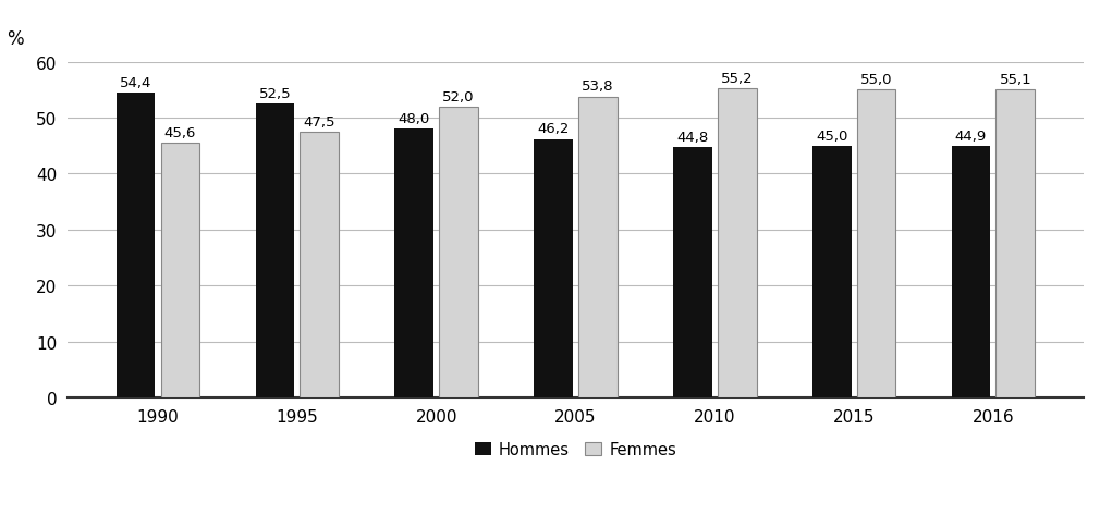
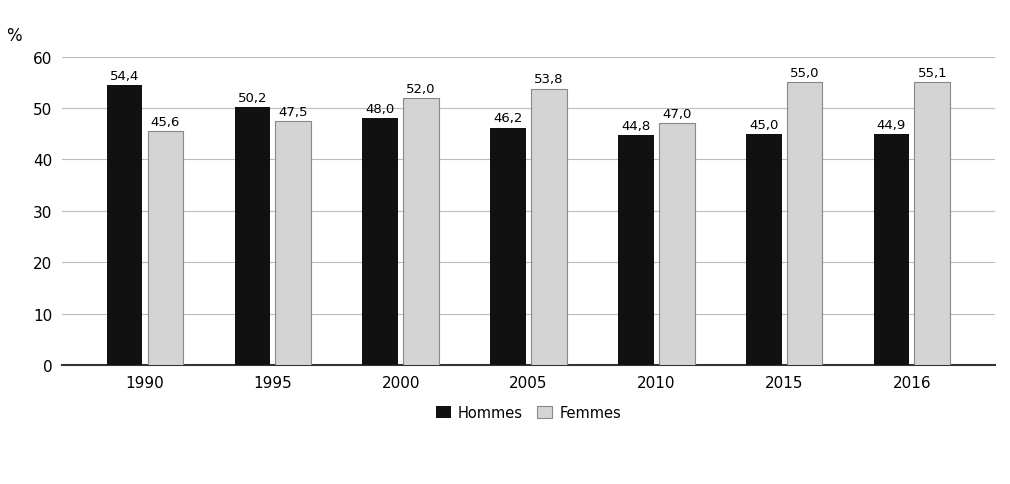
Hommes/1995: 52,5 -> 50,2
Femmes/2010: 55,2 -> 47,0
